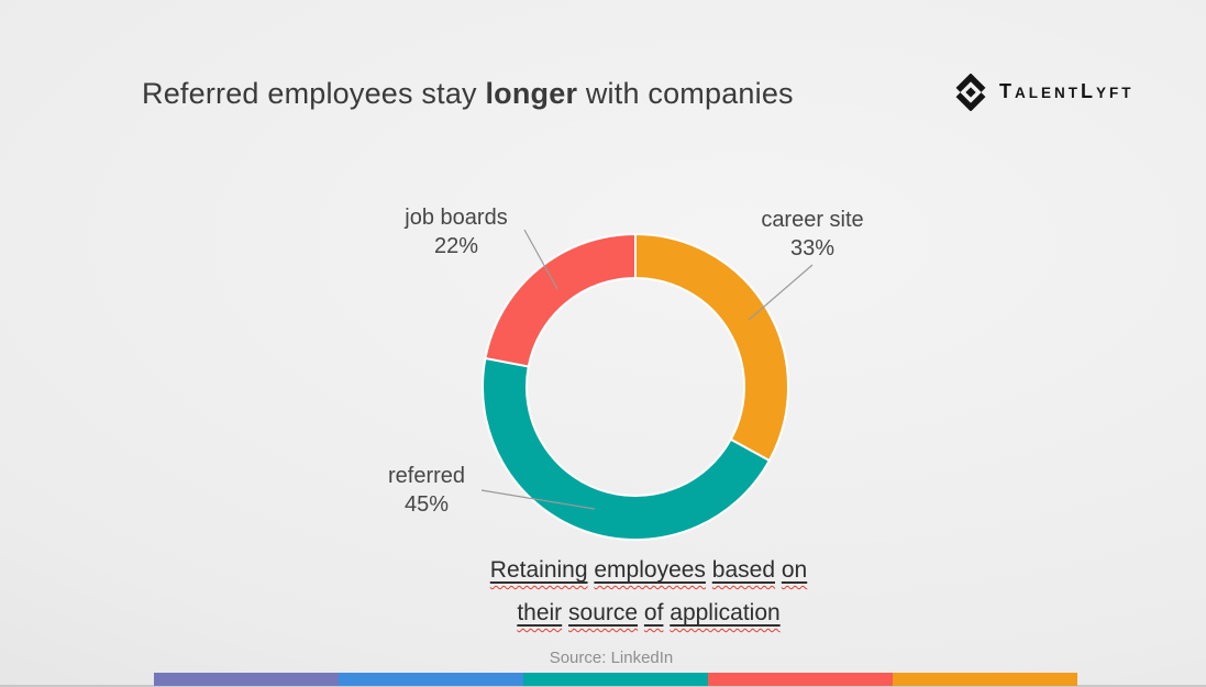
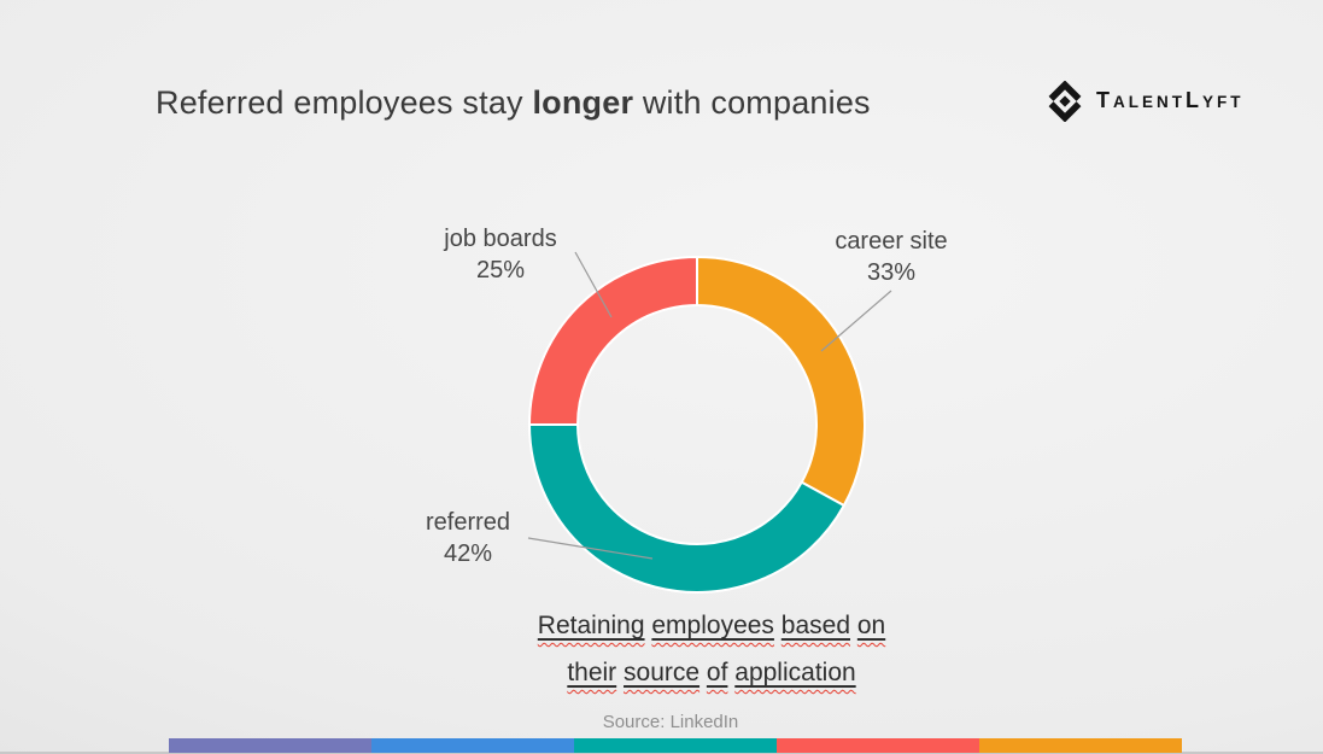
referred: 45% -> 42%
job boards: 22% -> 25%
